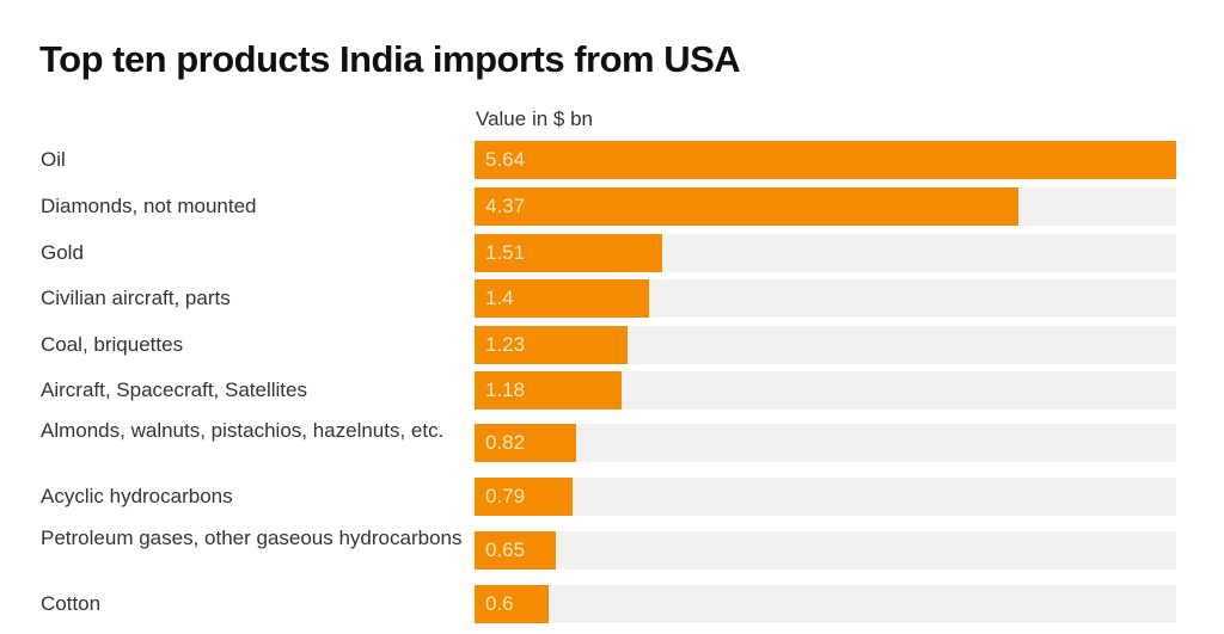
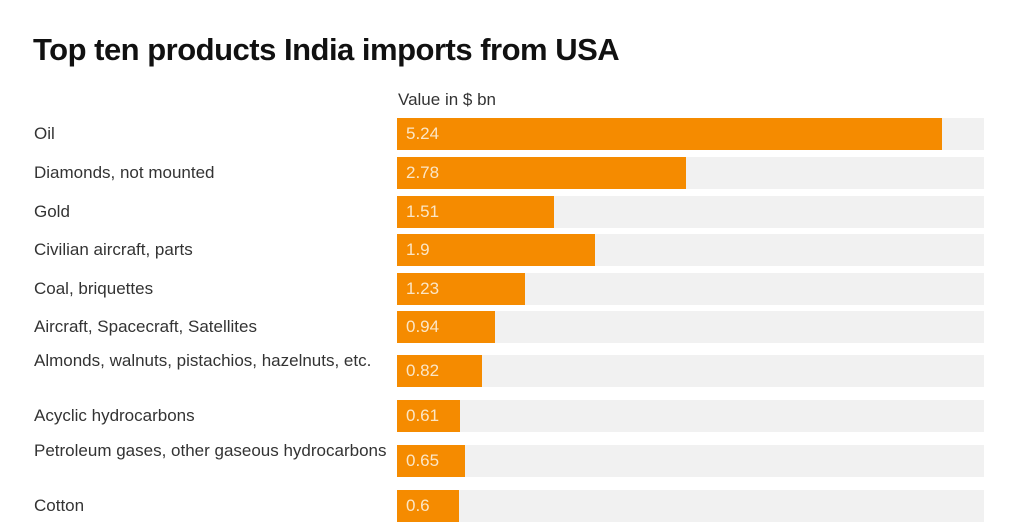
Oil: 5.64 -> 5.24
Diamonds, not mounted: 4.37 -> 2.78
Civilian aircraft, parts: 1.4 -> 1.9
Aircraft, Spacecraft, Satellites: 1.18 -> 0.94
Acyclic hydrocarbons: 0.79 -> 0.61
